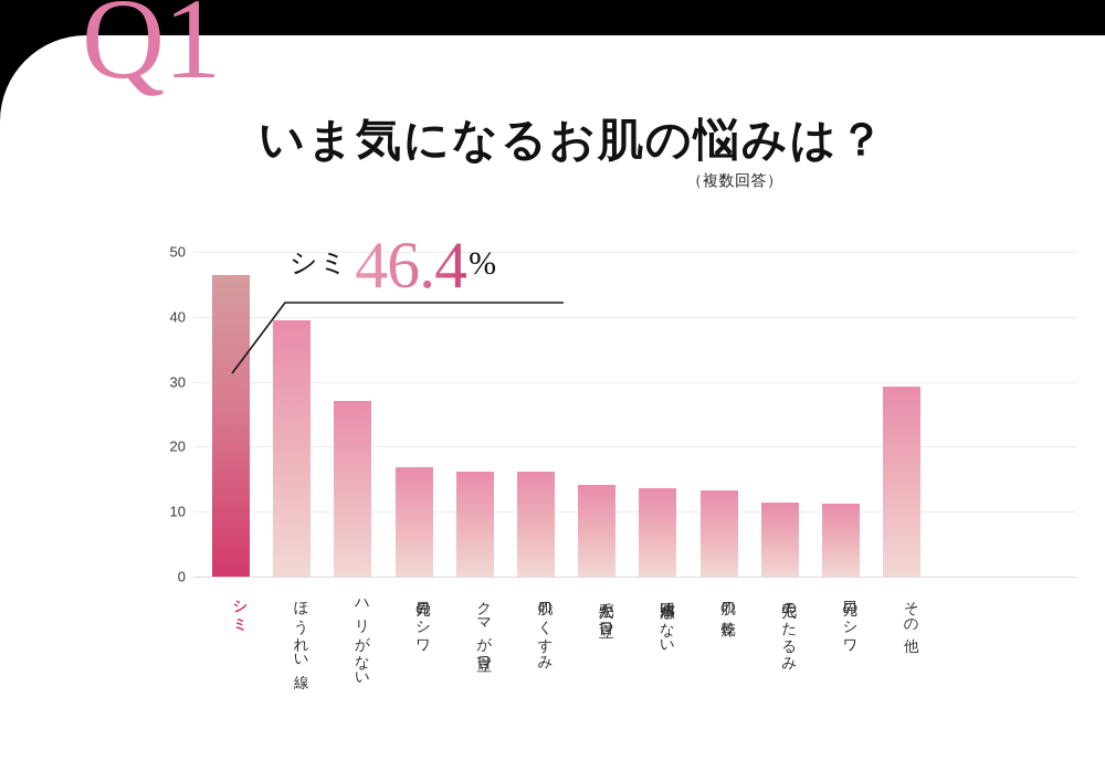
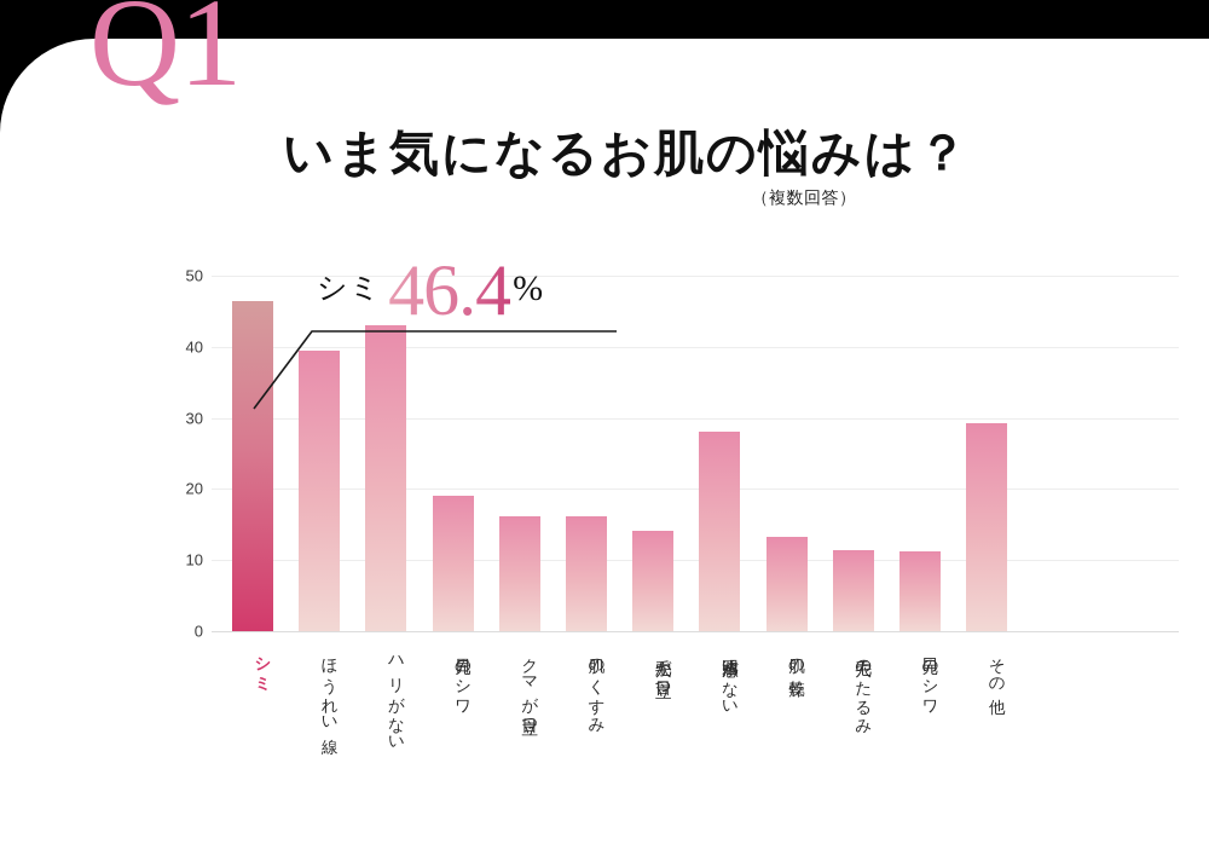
ハリがない: 27 -> 43
目元のシワ: 17 -> 19
透明感がない: 14 -> 28
